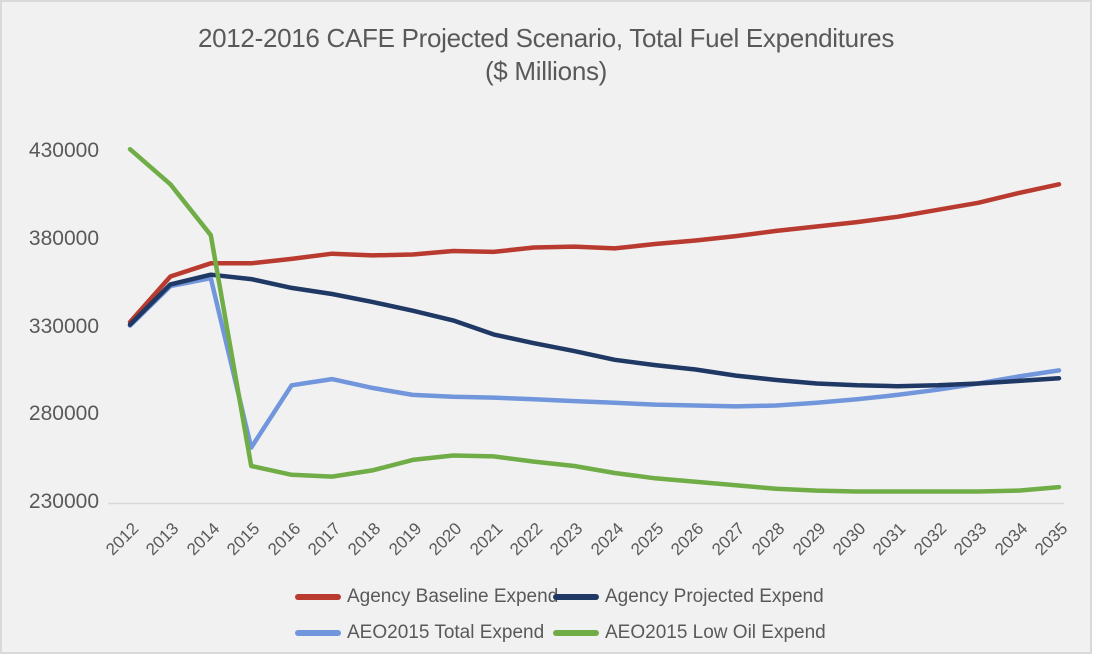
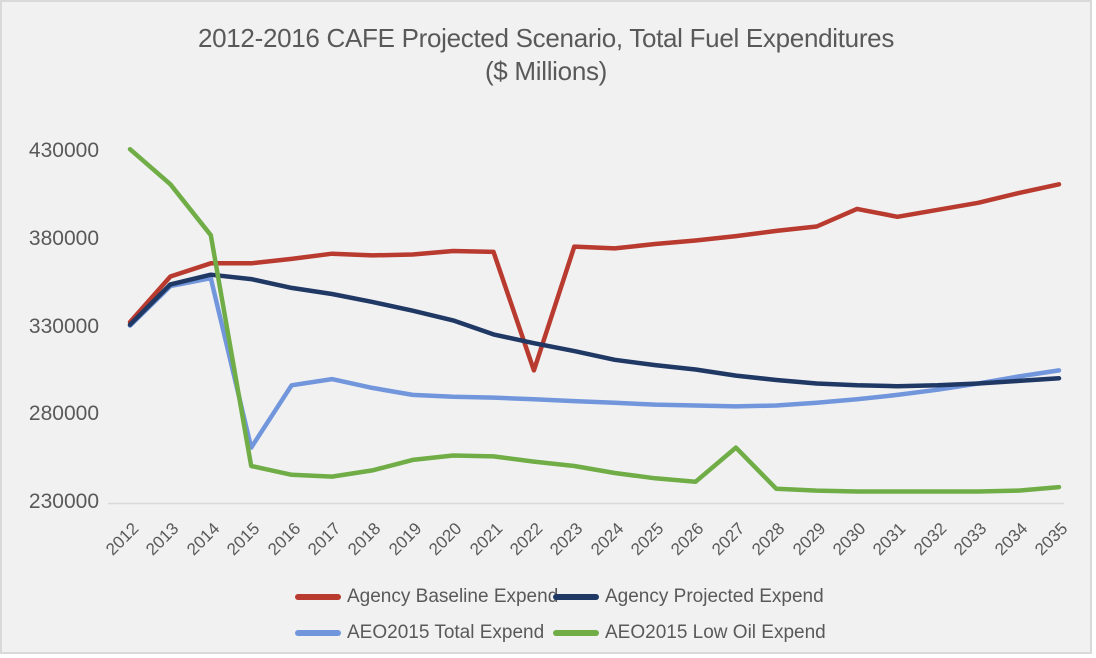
Agency Baseline Expend/2022: 375000 -> 305000
AEO2015 Low Oil Expend/2027: 240000 -> 261000
Agency Baseline Expend/2030: 390000 -> 397000
